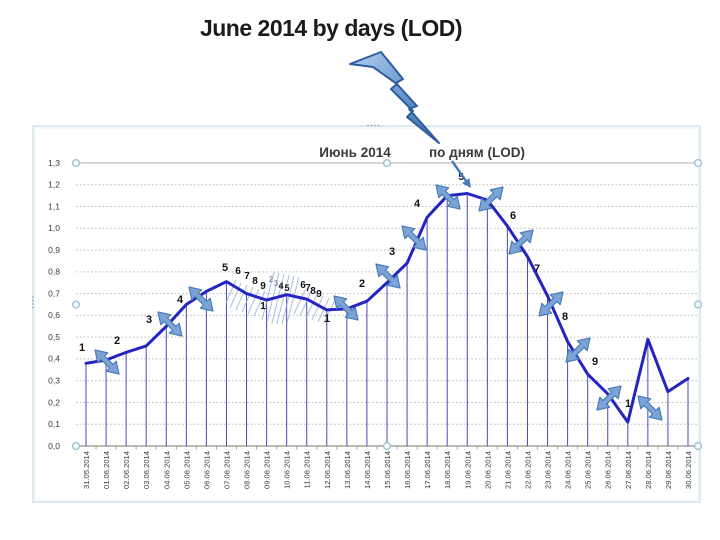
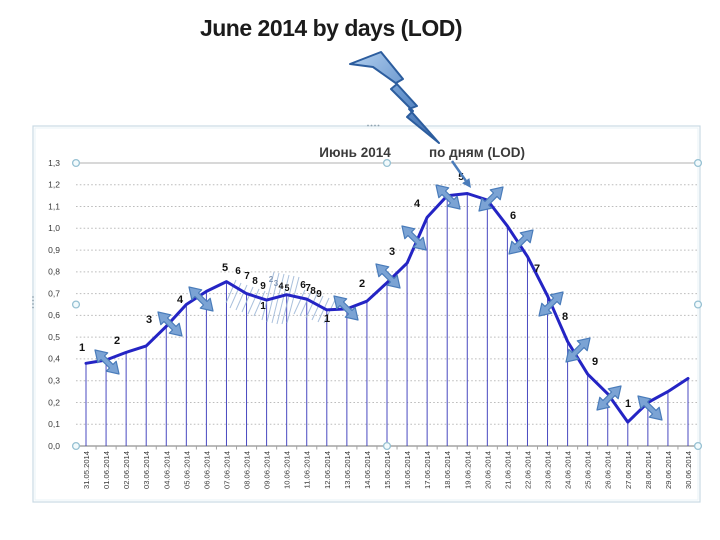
28.06.2014: 0,49 -> 0,20
